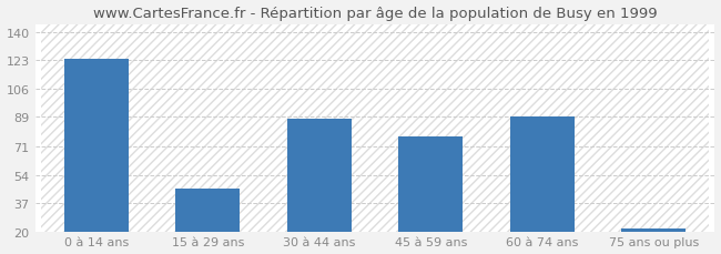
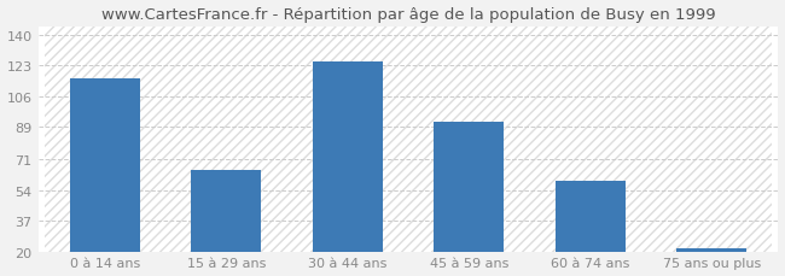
0 à 14 ans: 124 -> 116
15 à 29 ans: 46 -> 65
30 à 44 ans: 88 -> 125
45 à 59 ans: 77 -> 92
60 à 74 ans: 89 -> 59
